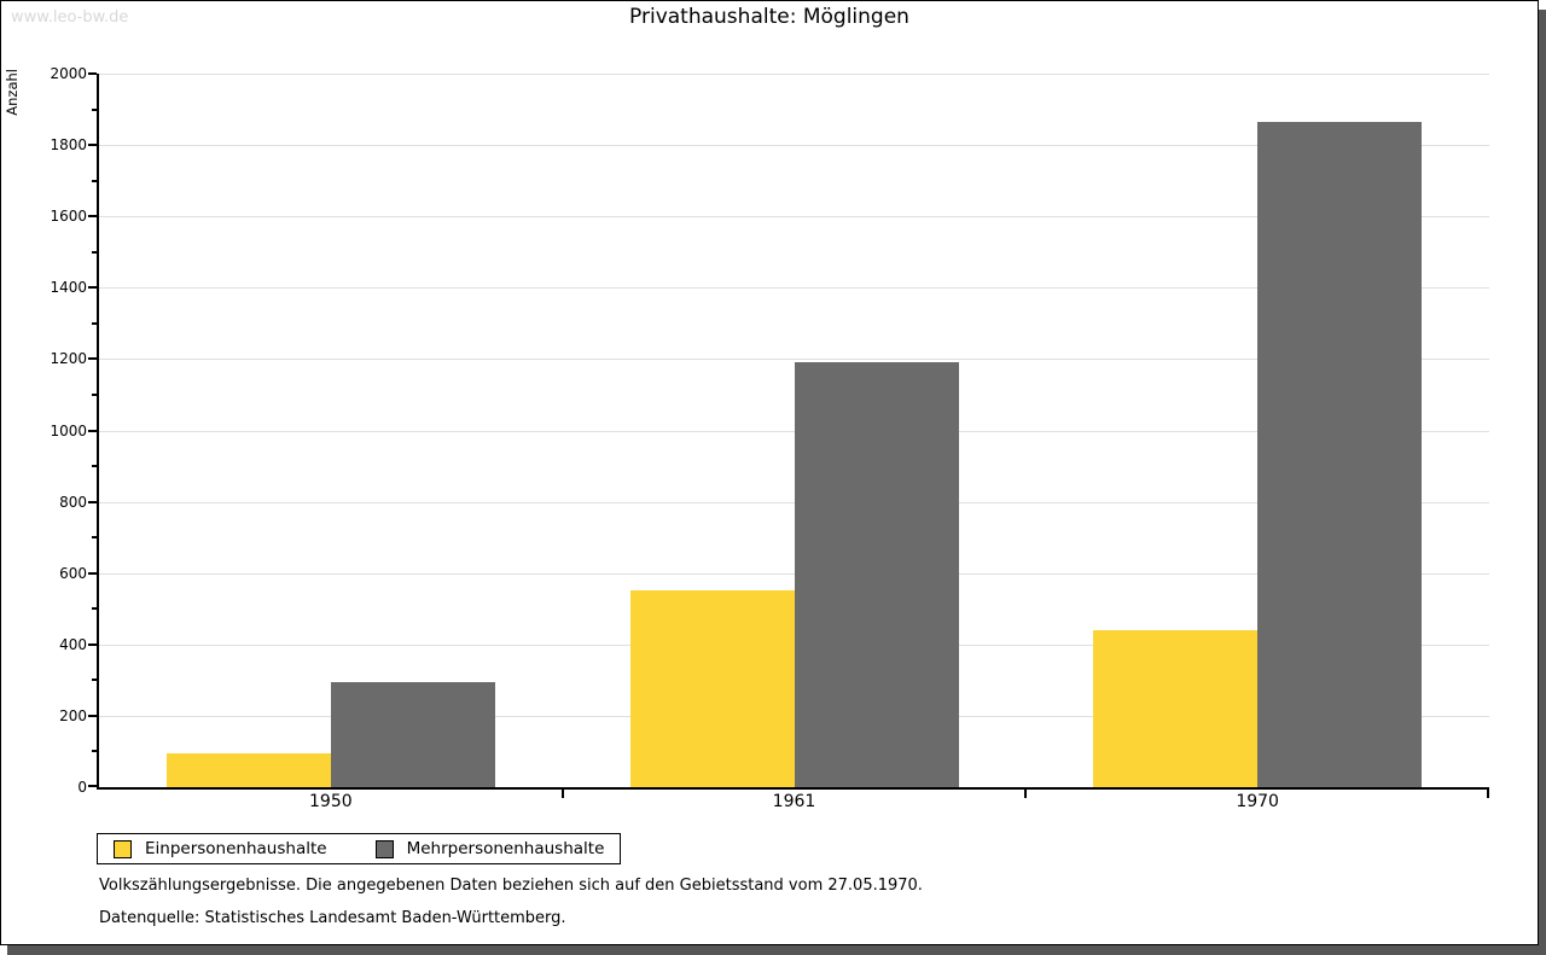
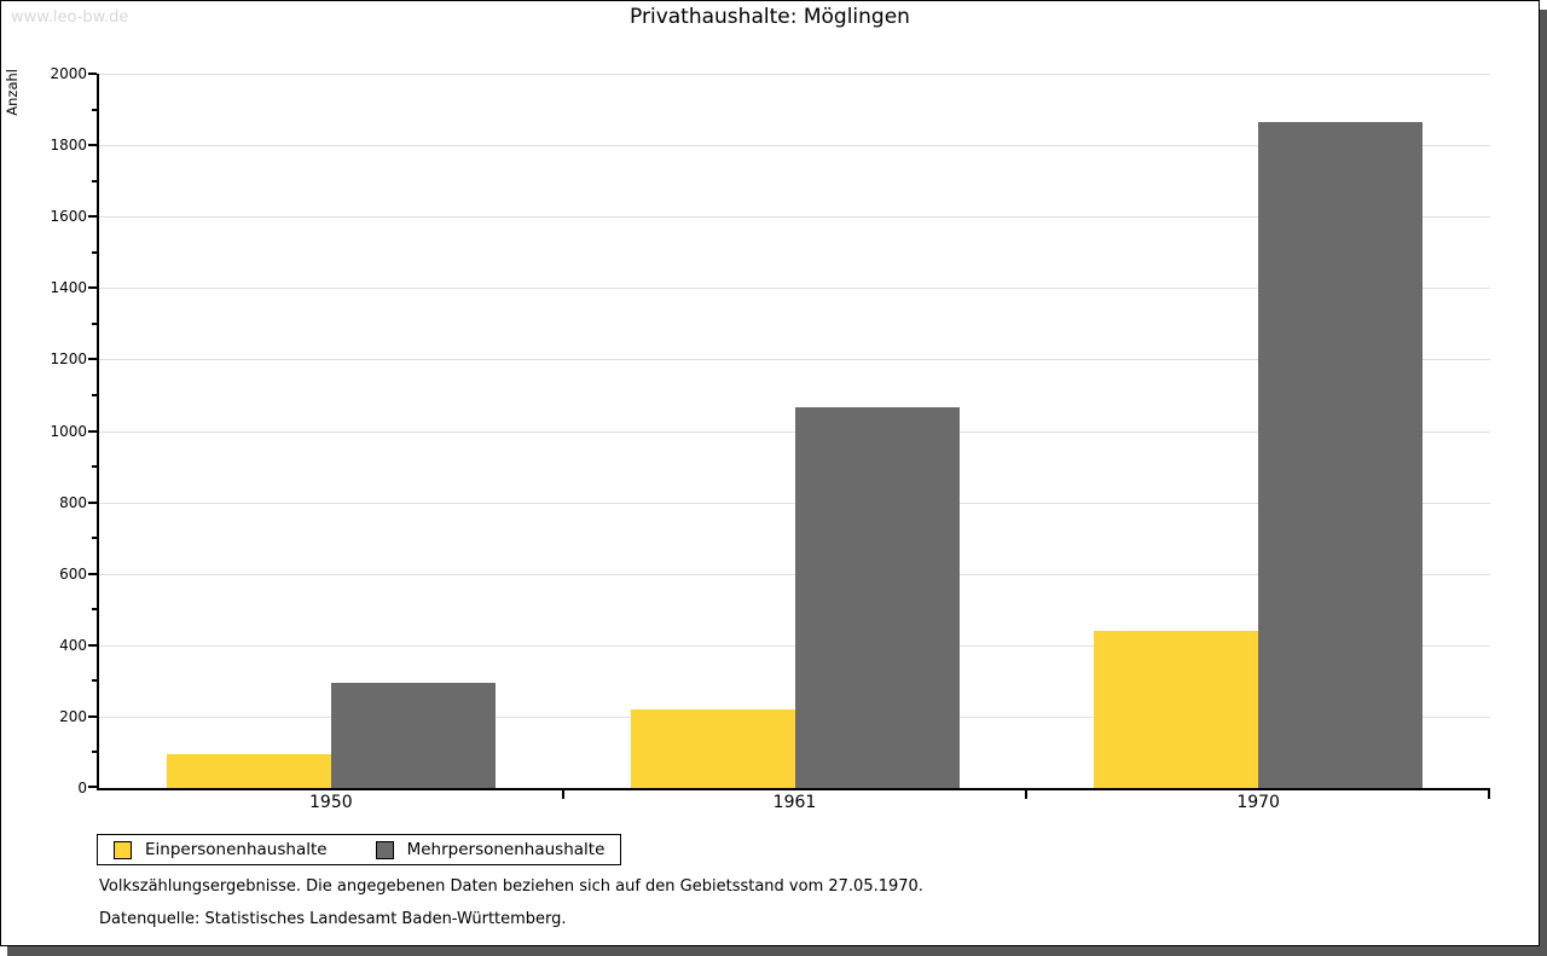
Einpersonenhaushalte/1961: 550 -> 220
Mehrpersonenhaushalte/1961: 1190 -> 1060
